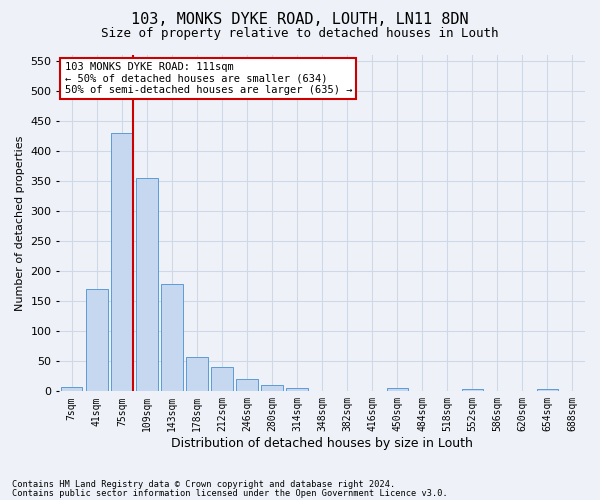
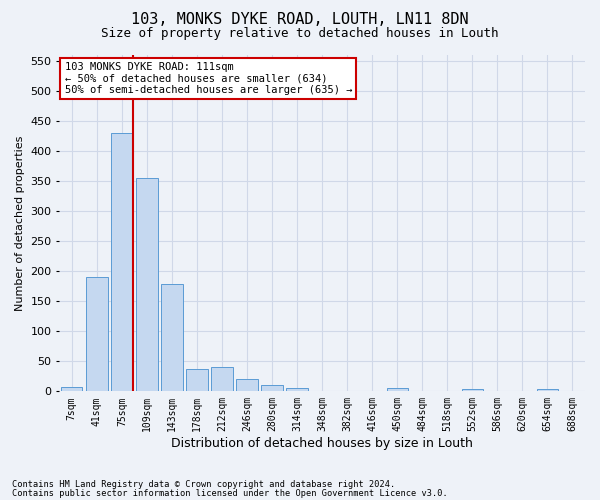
41sqm: 170 -> 190
178sqm: 57 -> 38
